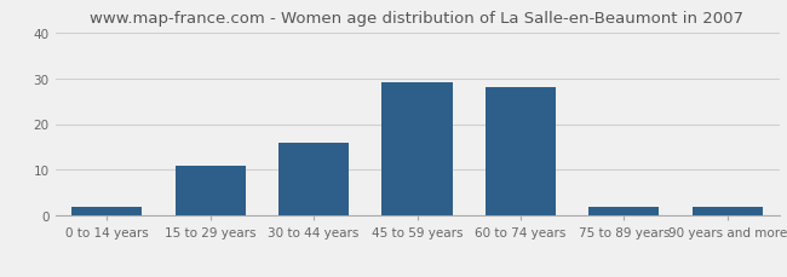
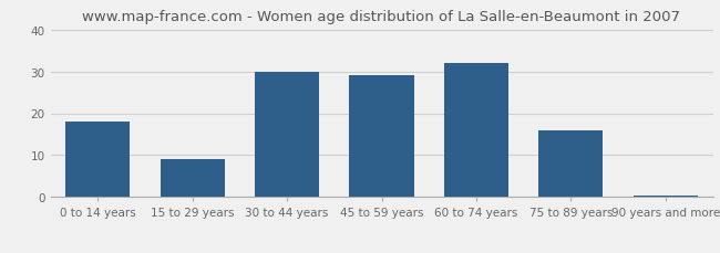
0 to 14 years: 2.0 -> 18.0
15 to 29 years: 11.0 -> 9.0
30 to 44 years: 16.0 -> 30.0
60 to 74 years: 28.0 -> 32.0
75 to 89 years: 2.0 -> 16.0
90 years and more: 2.0 -> 0.5
